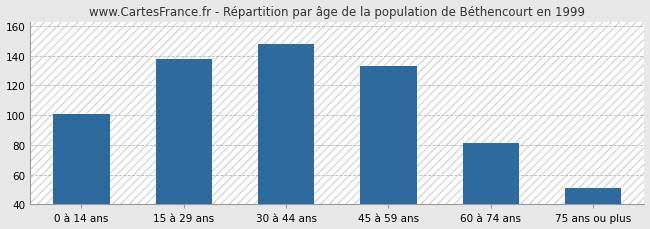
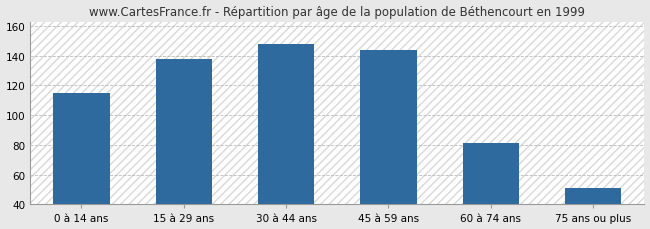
0 à 14 ans: 101 -> 115
45 à 59 ans: 133 -> 144
